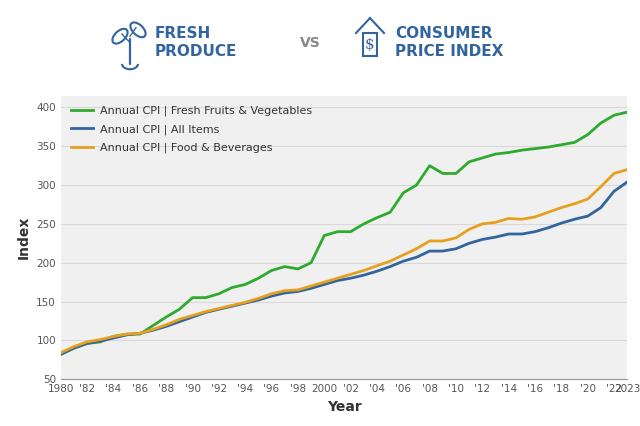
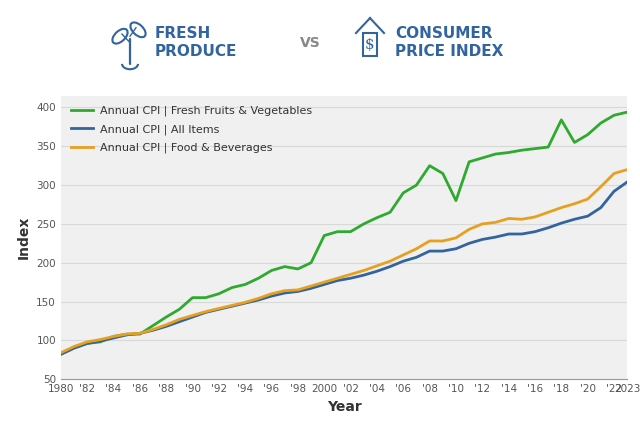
Annual CPI | Fresh Fruits & Vegetables/'10: 315 -> 280
Annual CPI | Fresh Fruits & Vegetables/'18: 352 -> 384
